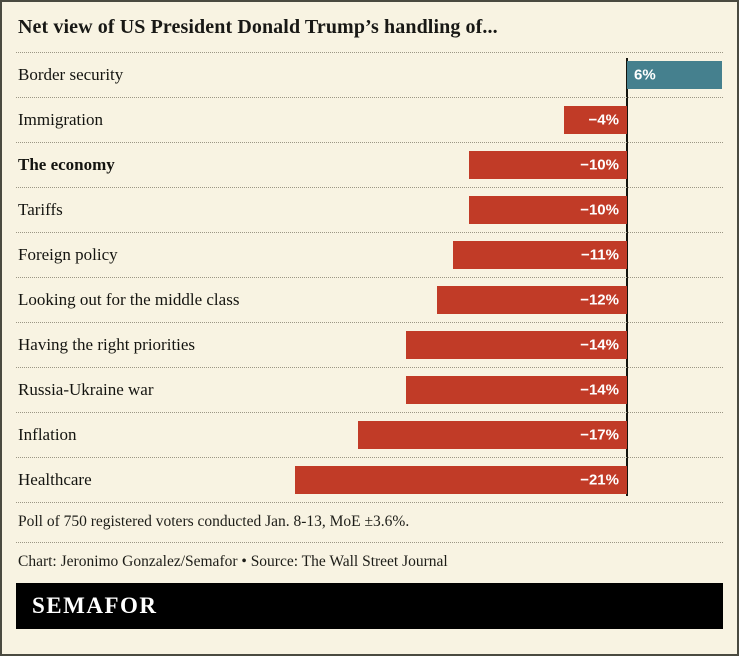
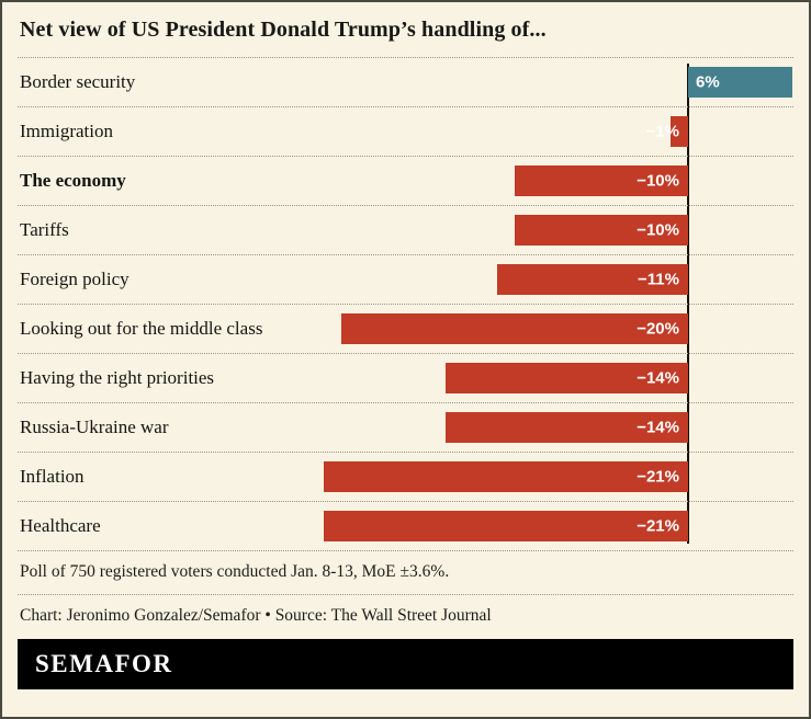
Immigration: −4% -> −1%
Looking out for the middle class: −12% -> −20%
Inflation: −17% -> −21%
